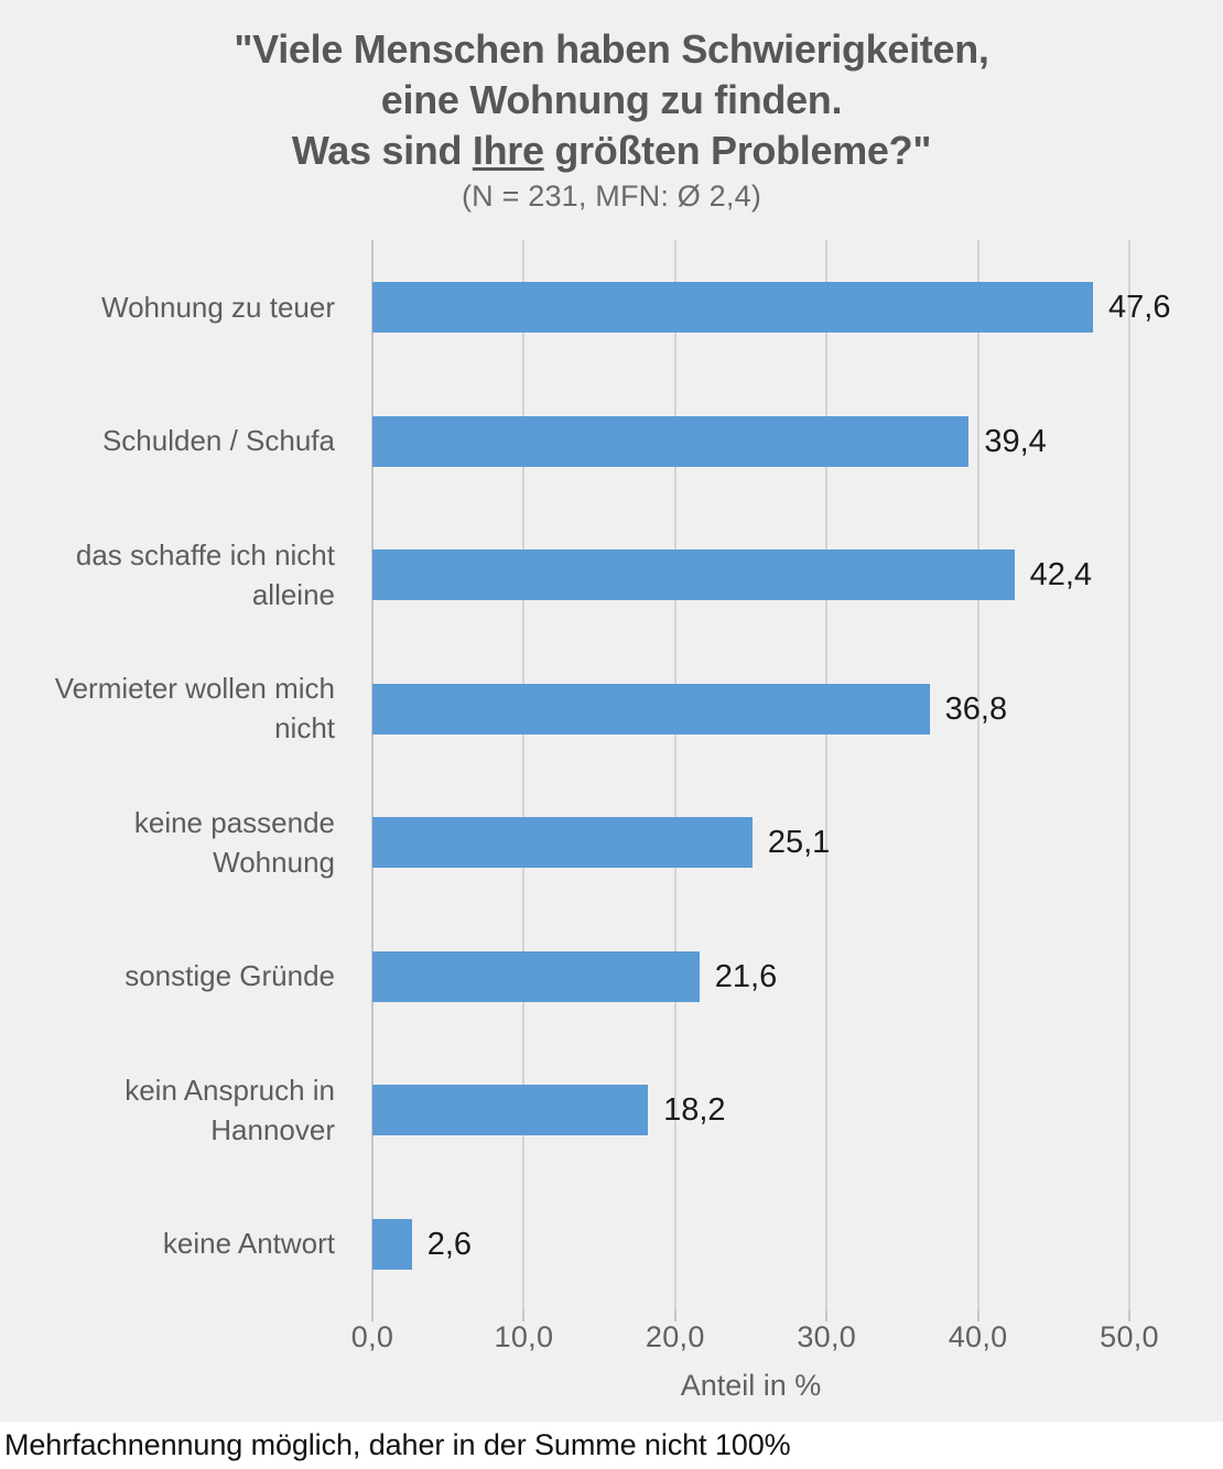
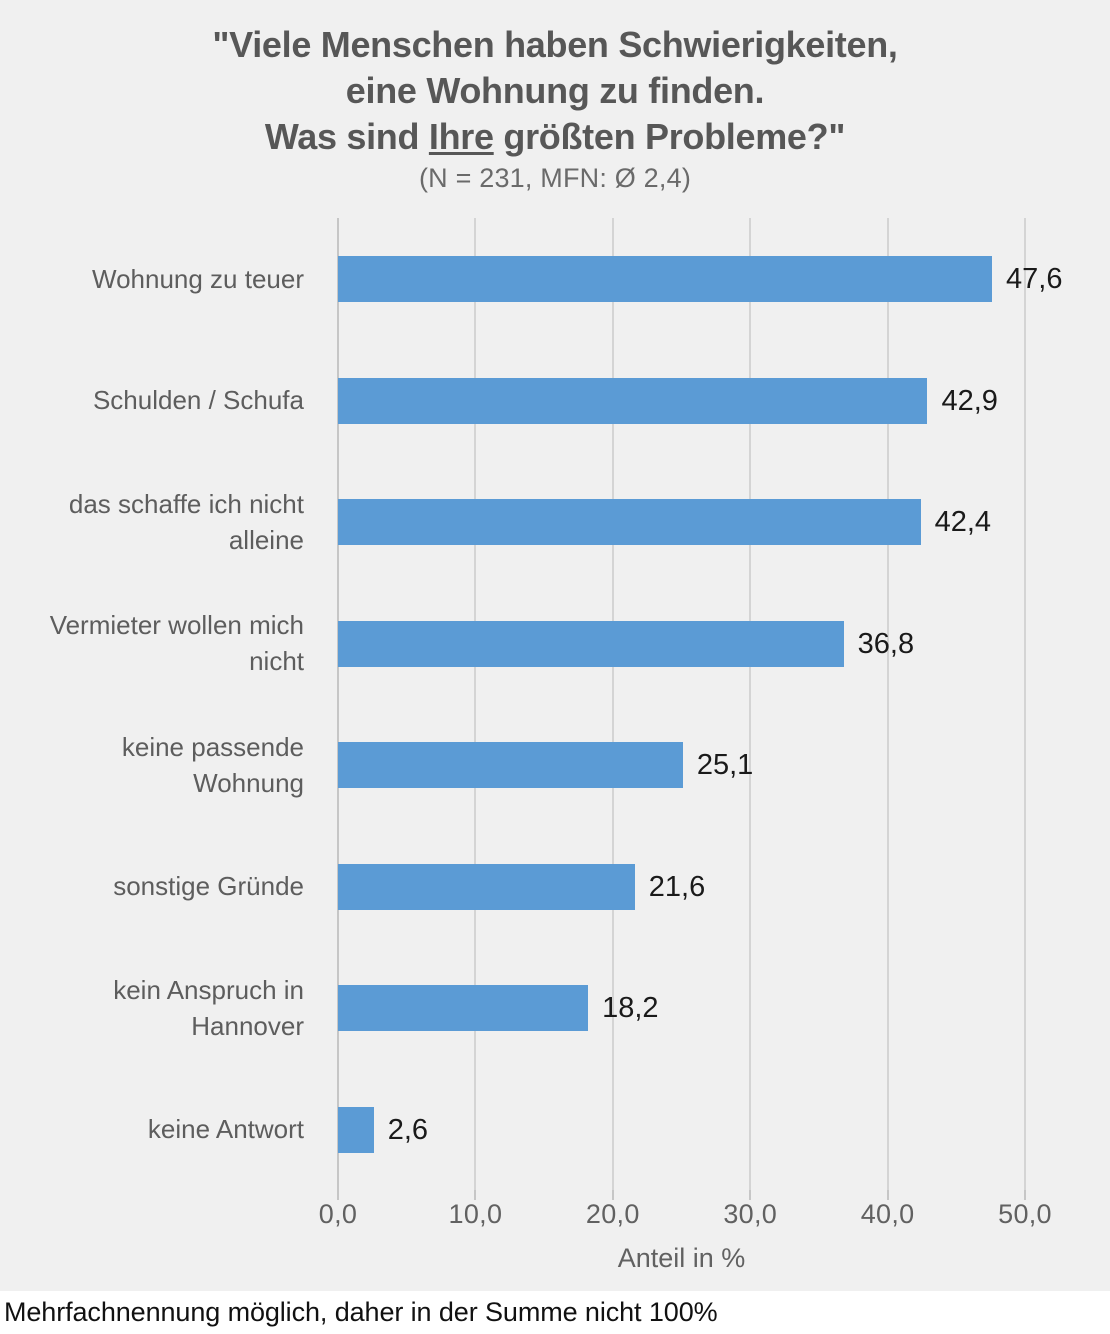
Schulden / Schufa: 39,4 -> 42,9
